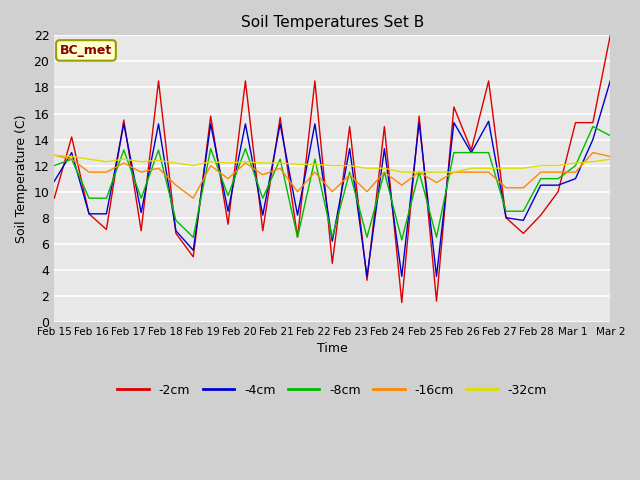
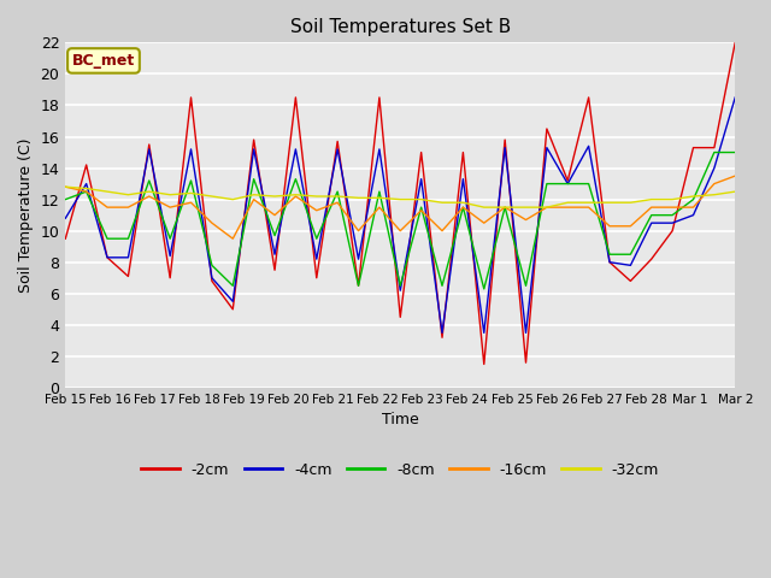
-8cm/Mar 2: 14.3 -> 15.0
-16cm/Mar 2: 12.7 -> 13.5
